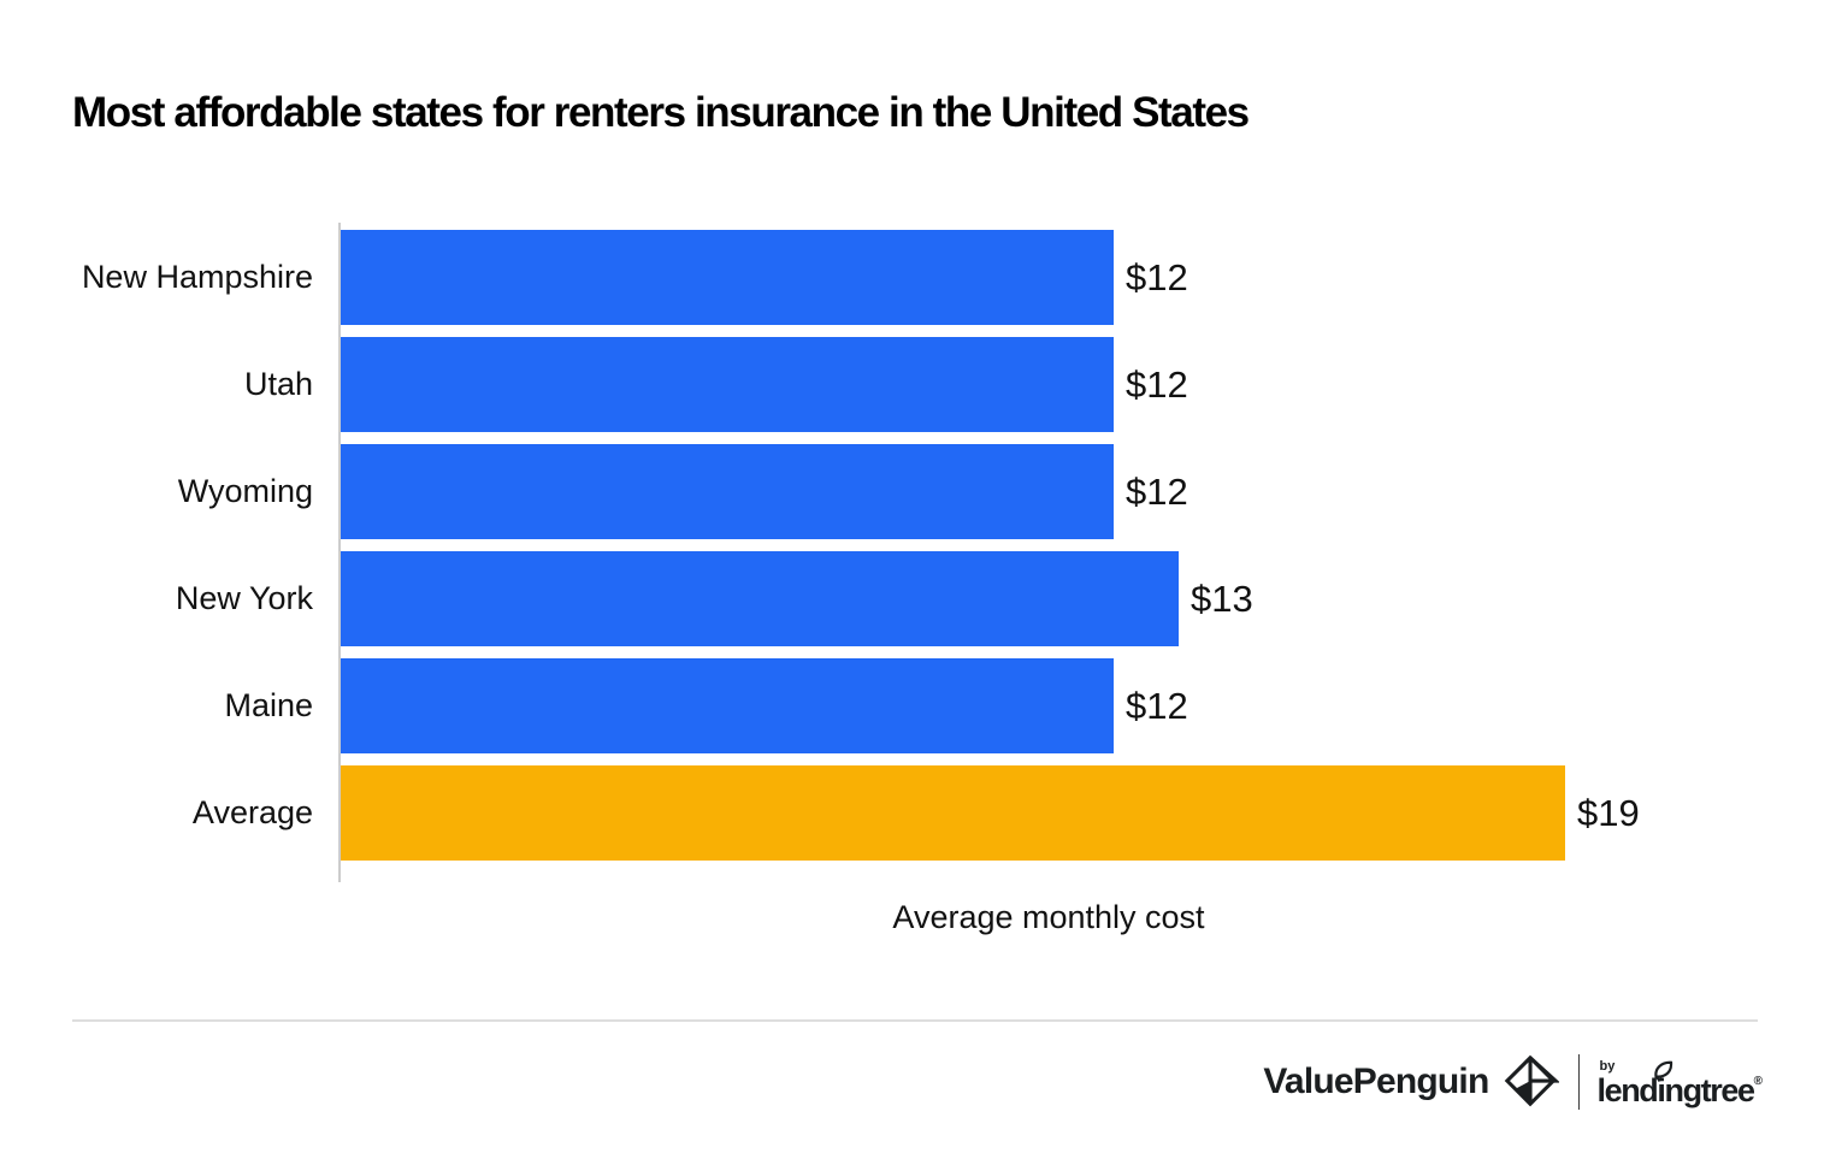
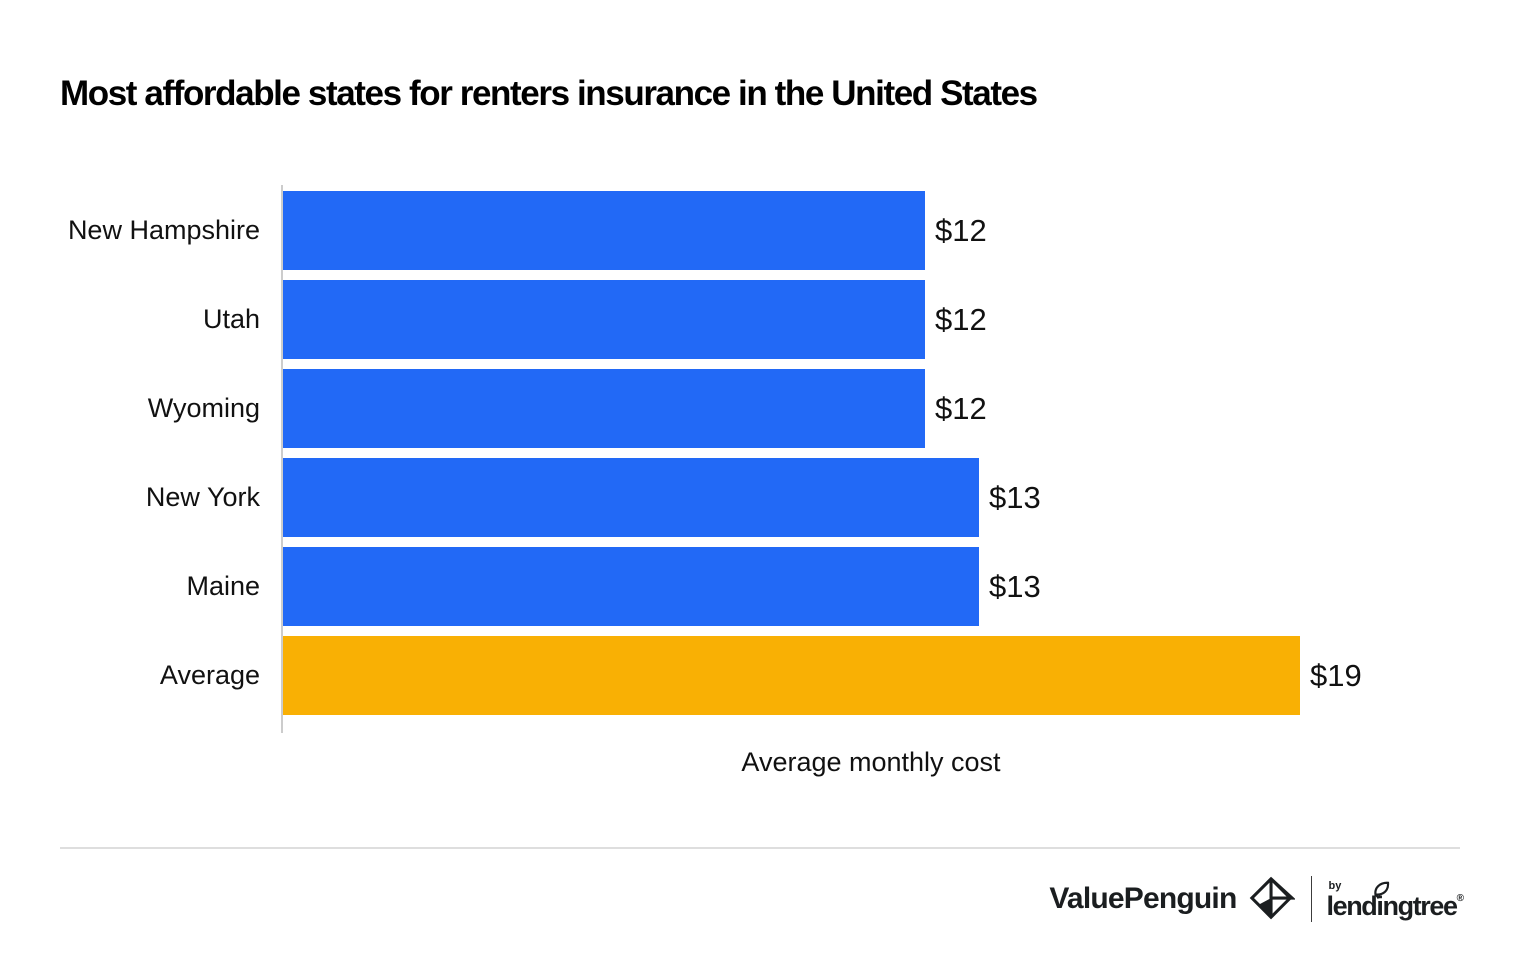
Maine: $12 -> $13
